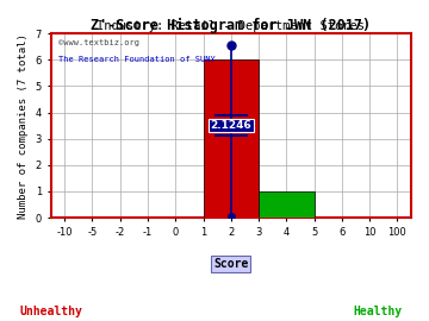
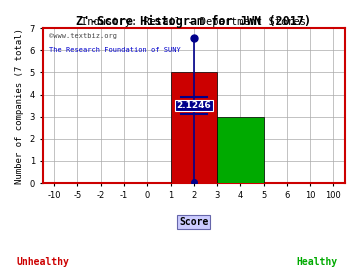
2: 6 -> 5
4: 1 -> 3
